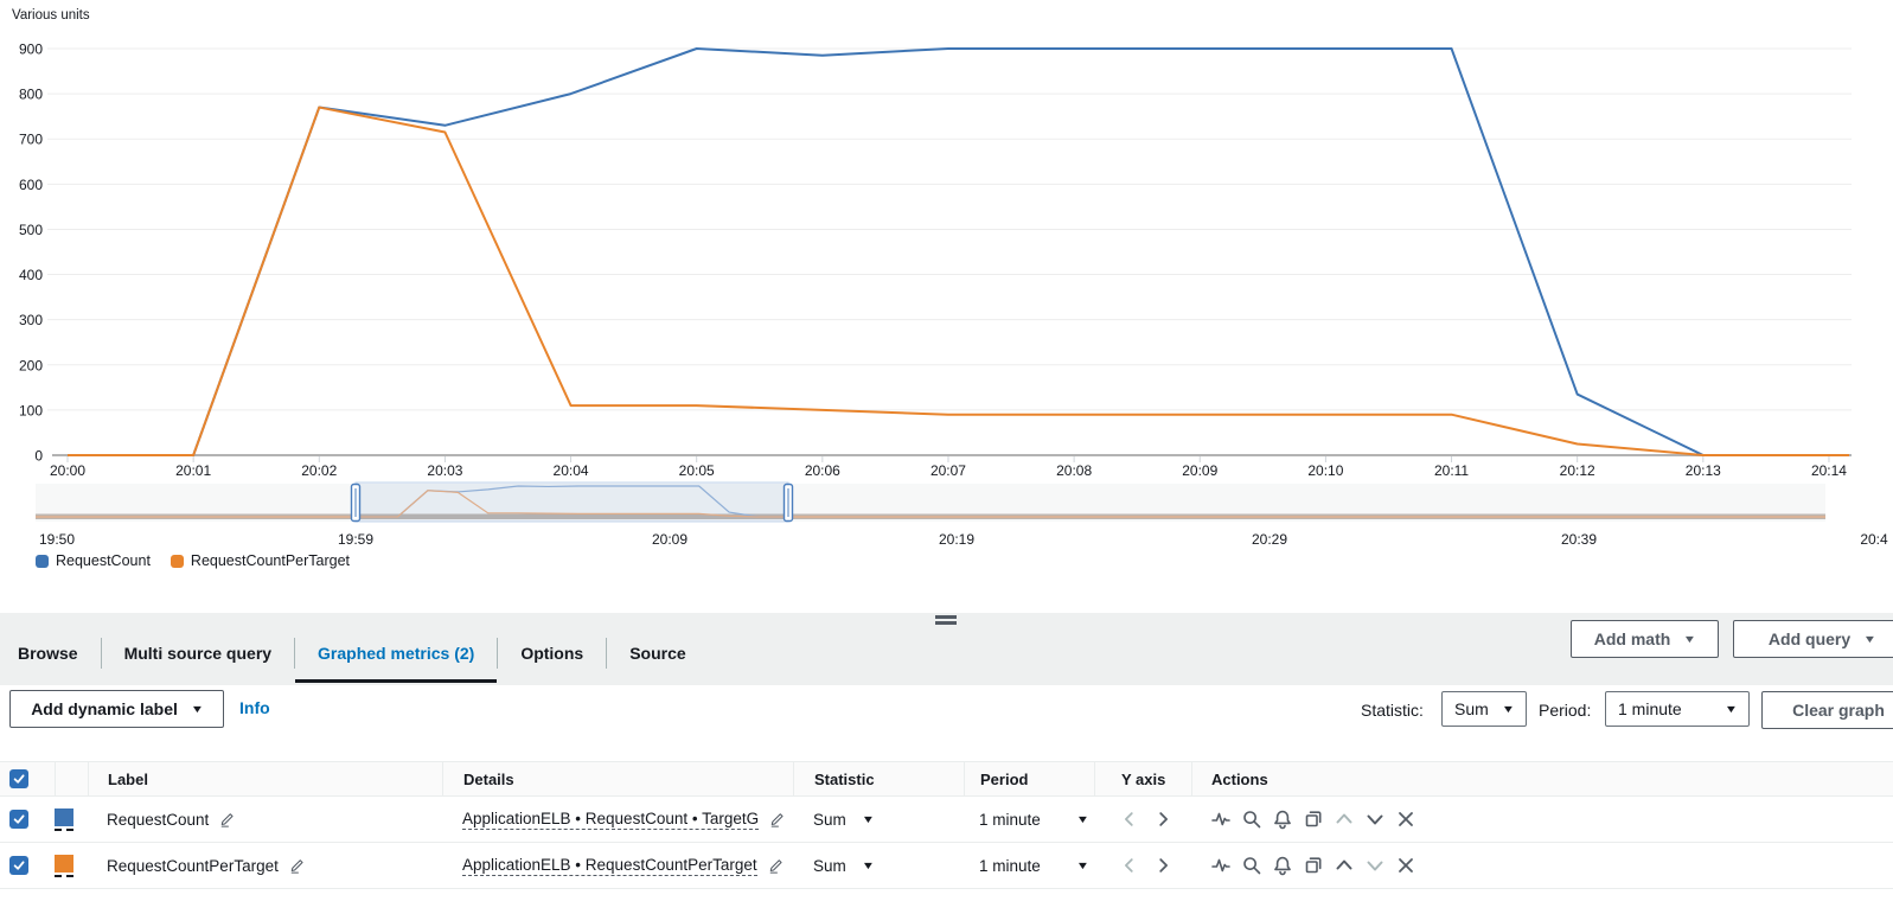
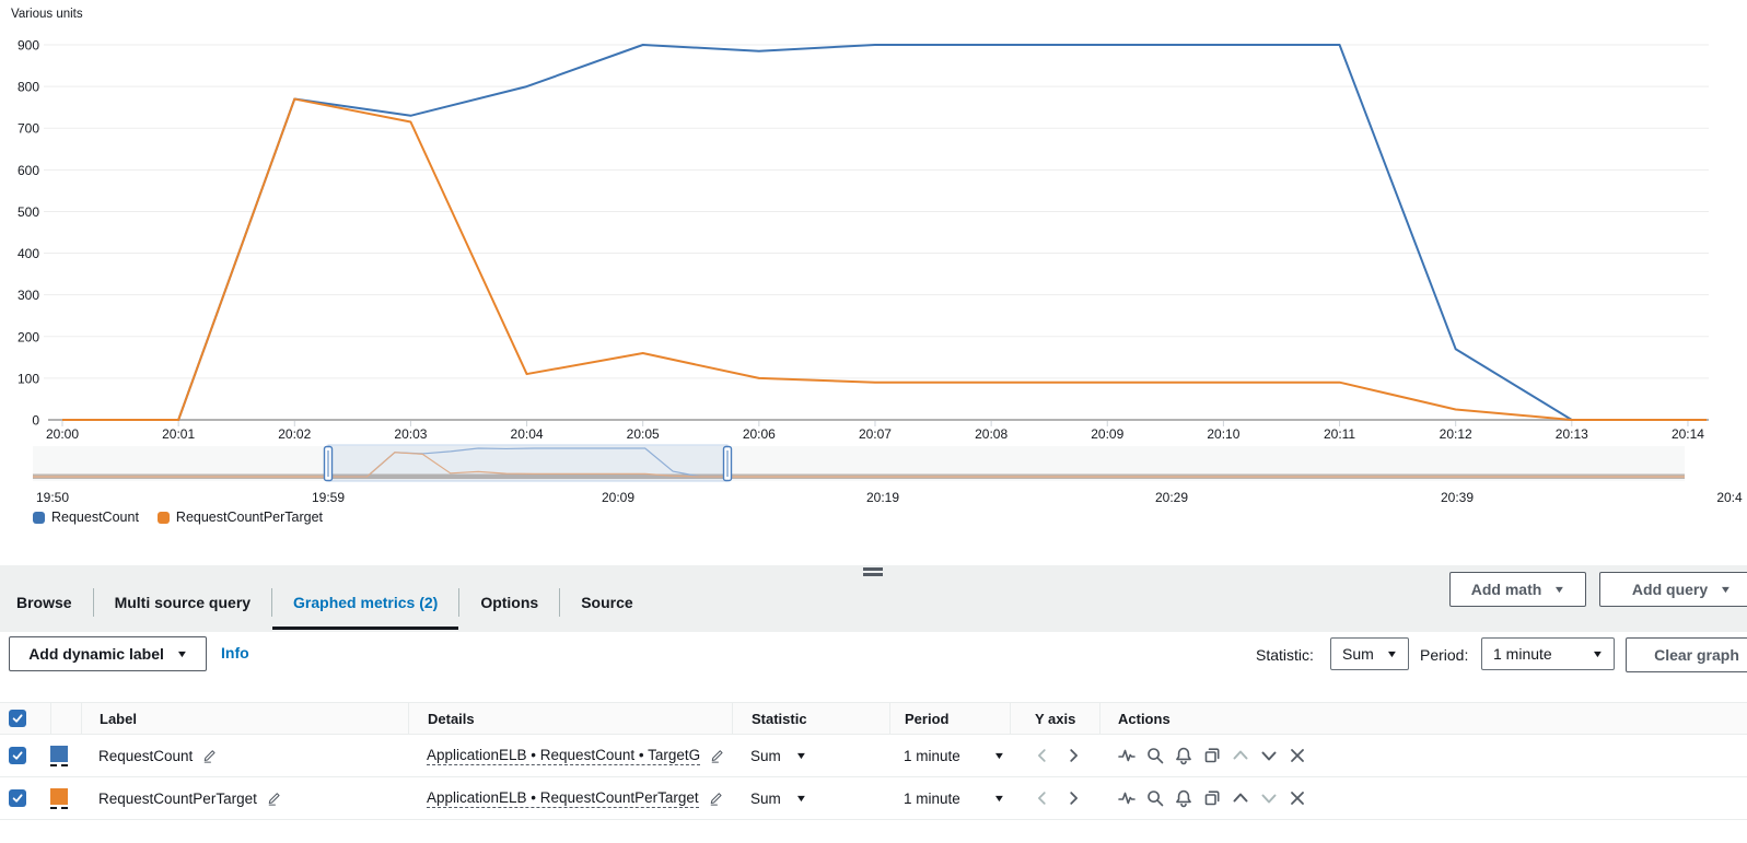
RequestCountPerTarget/20:05: 110 -> 160
RequestCount/20:12: 140 -> 170
